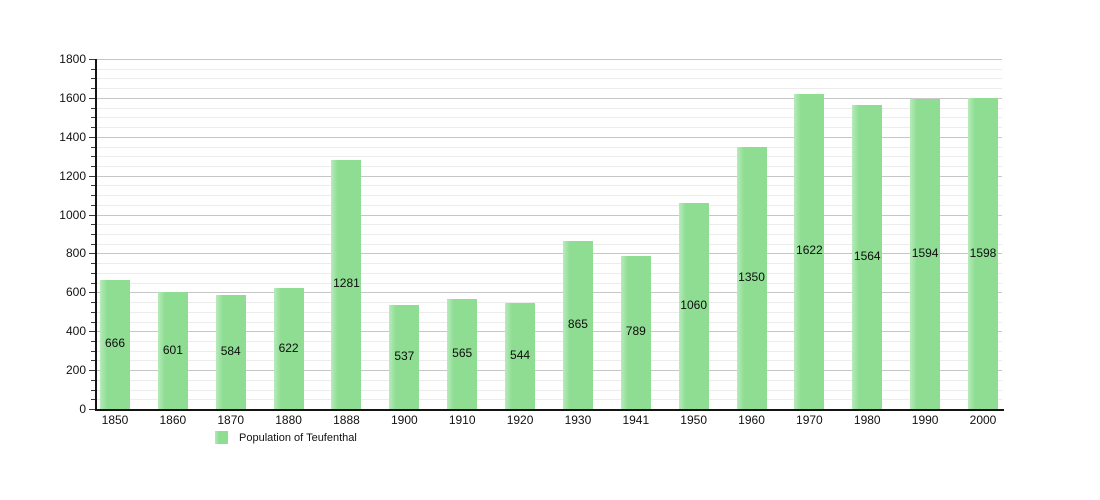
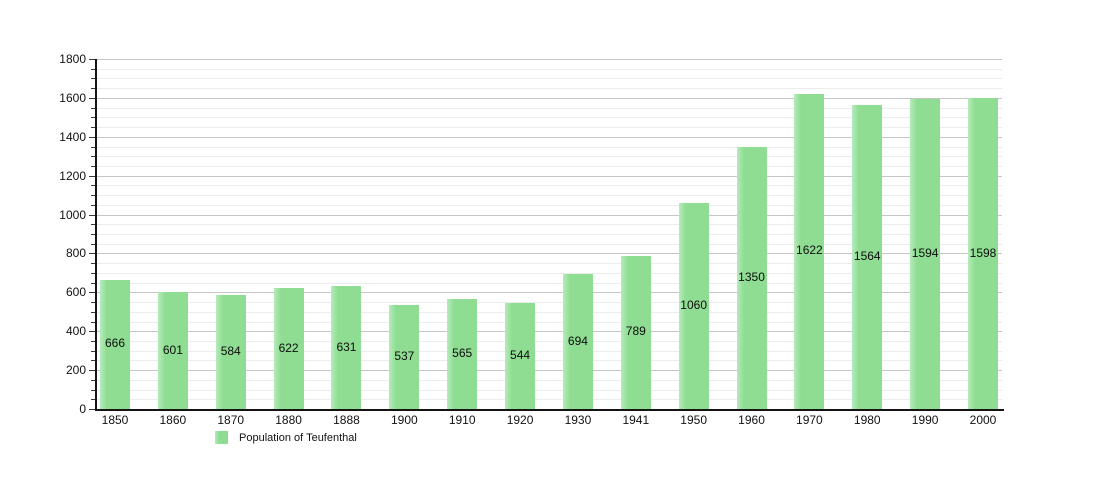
1888: 1281 -> 631
1930: 865 -> 694
